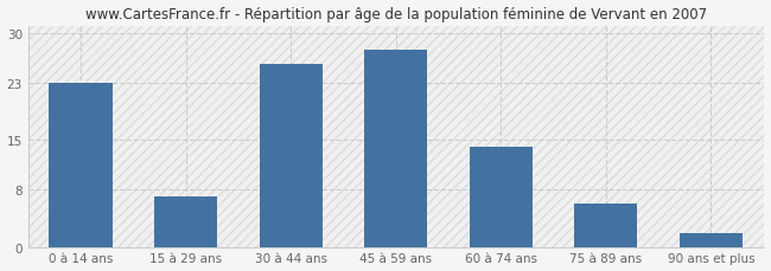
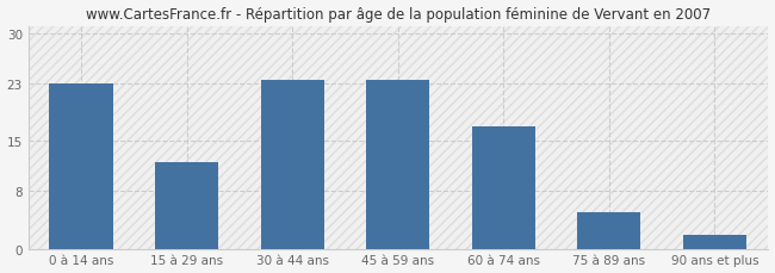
15 à 29 ans: 7.0 -> 12.0
30 à 44 ans: 25.6 -> 23.5
45 à 59 ans: 27.6 -> 23.5
60 à 74 ans: 14.0 -> 17.0
75 à 89 ans: 6.0 -> 5.0
